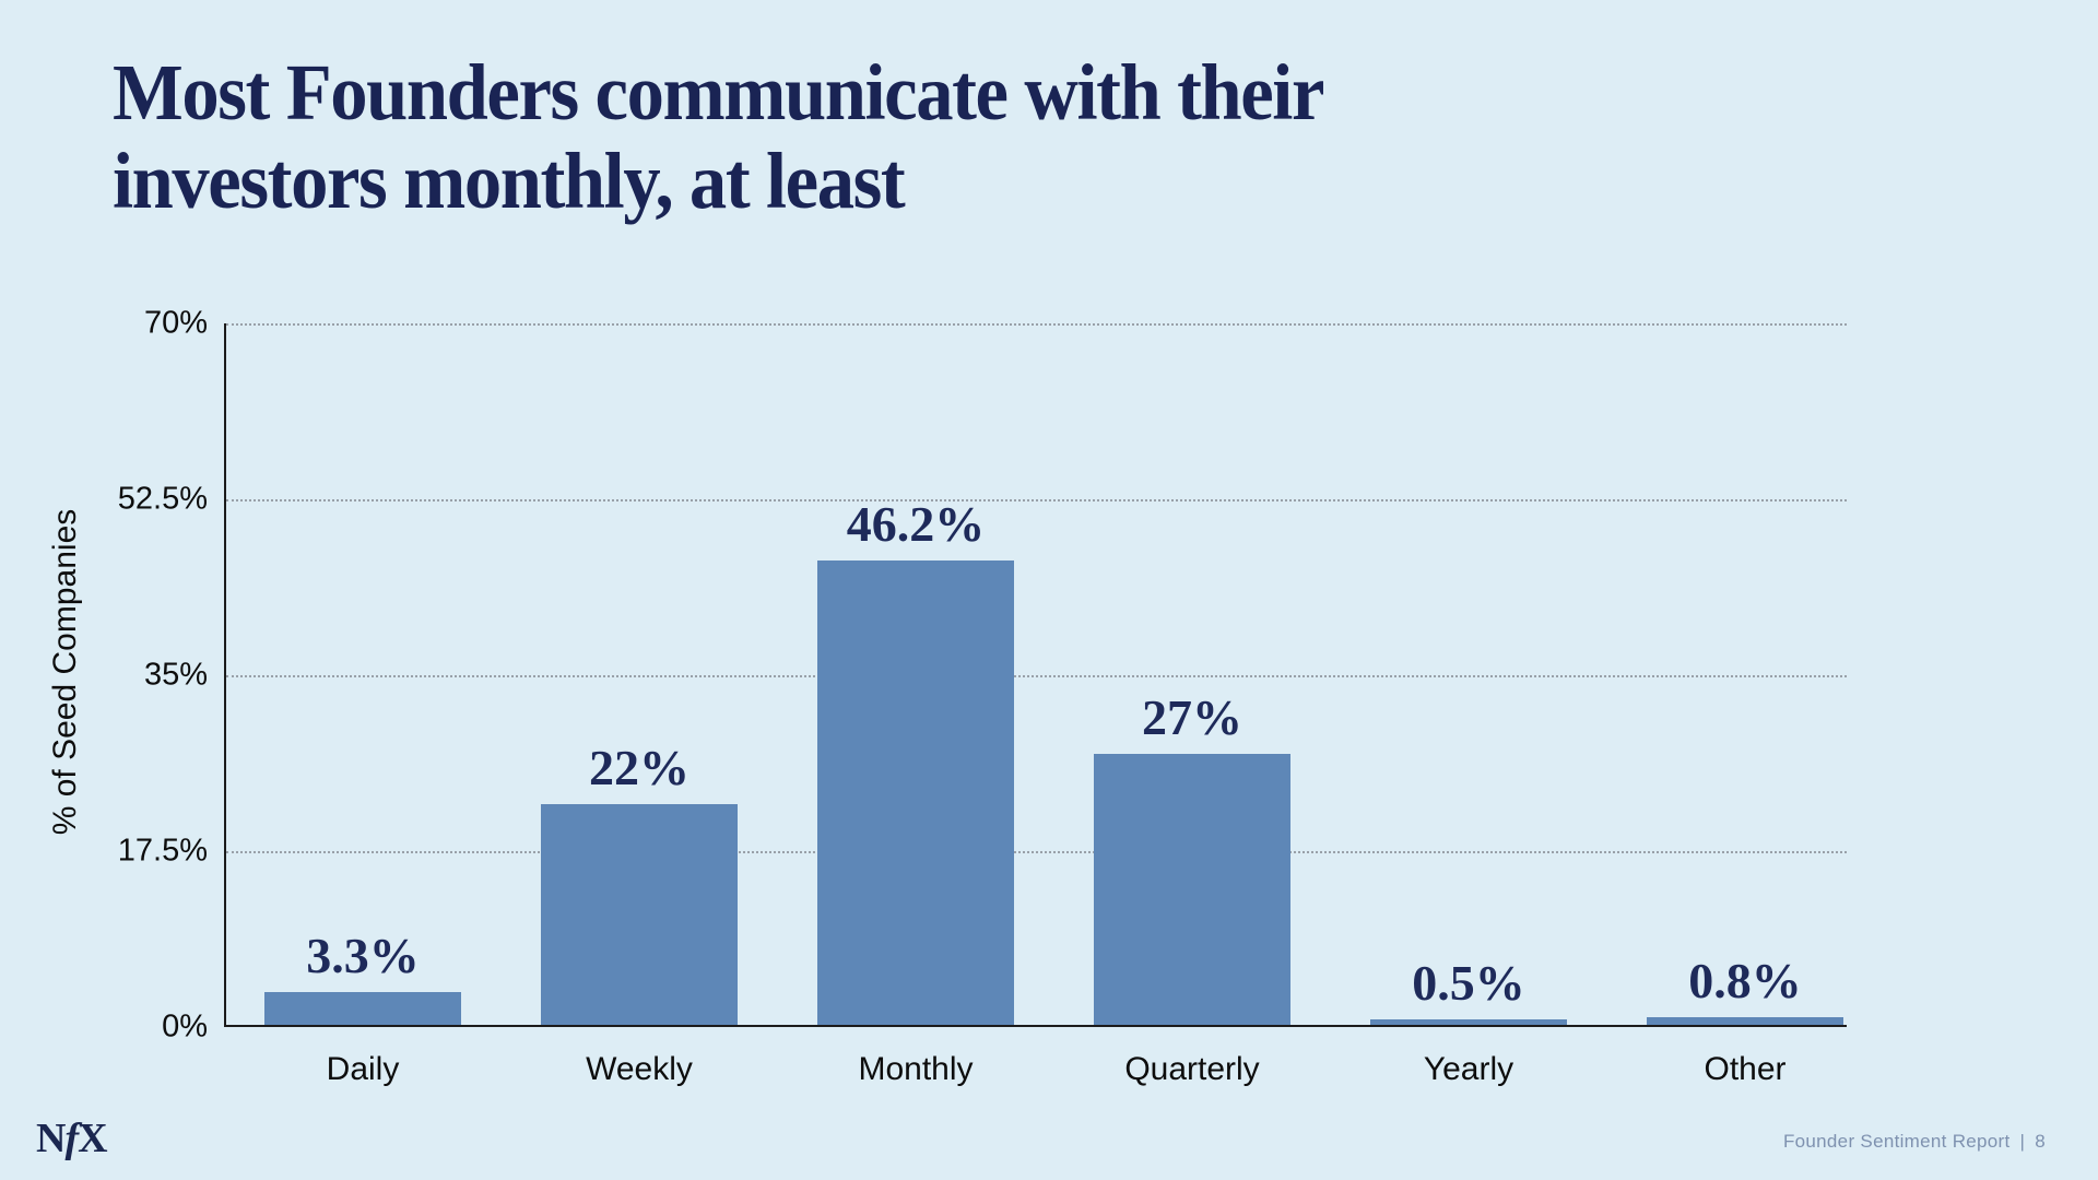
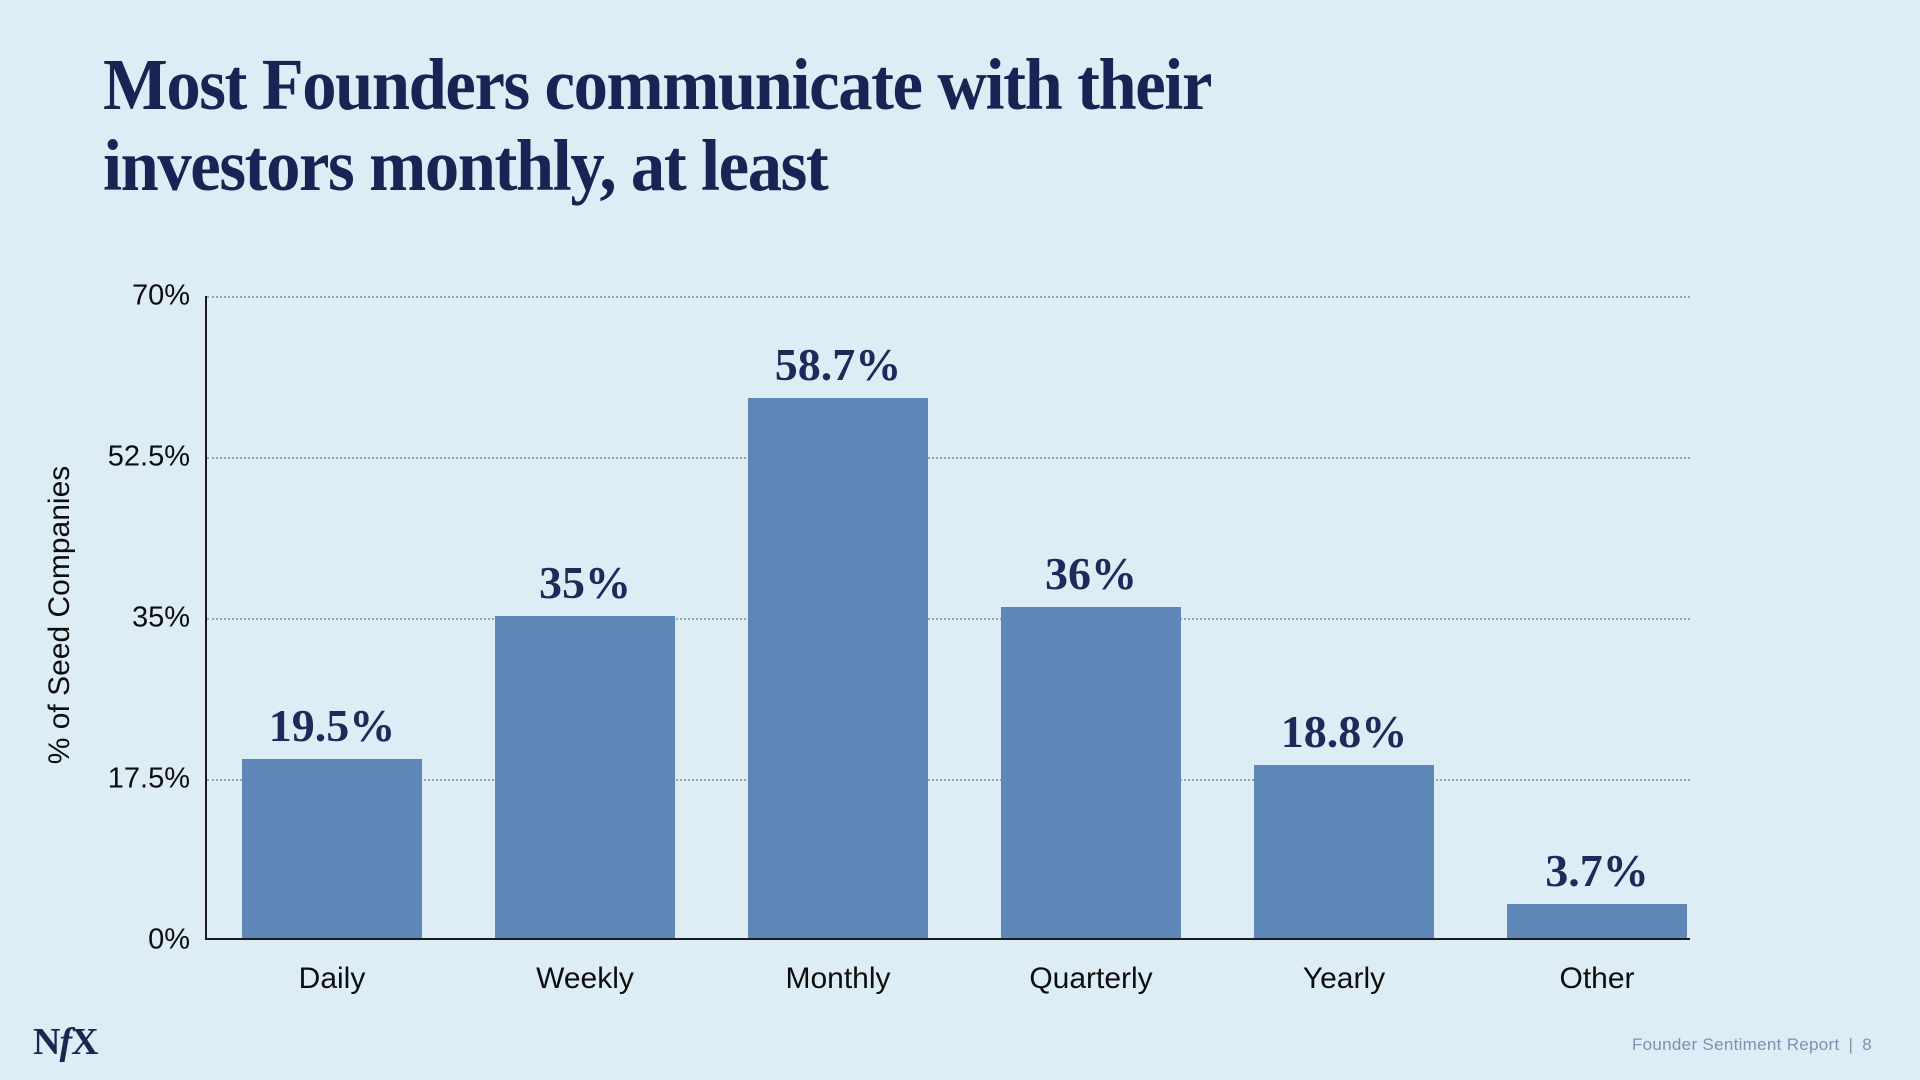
Daily: 3.3% -> 19.5%
Weekly: 22% -> 35%
Monthly: 46.2% -> 58.7%
Quarterly: 27% -> 36%
Yearly: 0.5% -> 18.8%
Other: 0.8% -> 3.7%
